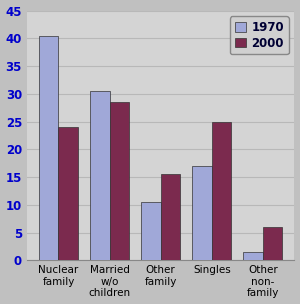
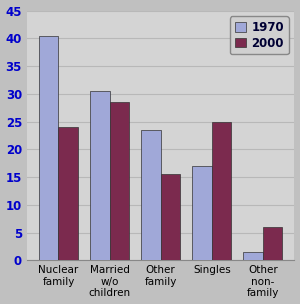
1970/Other family: 10.5 -> 23.4
